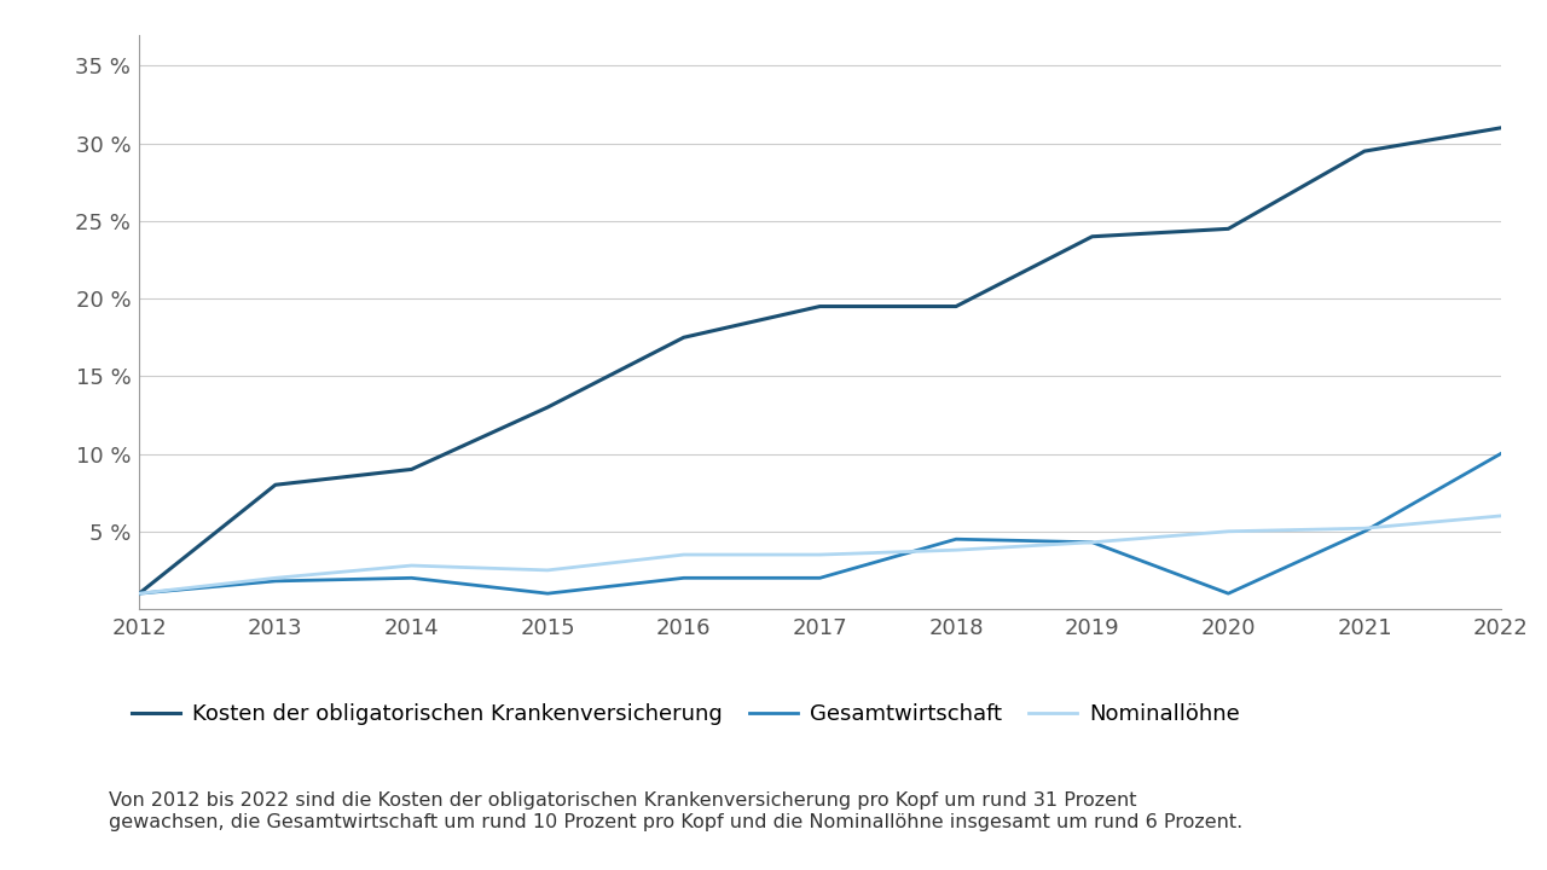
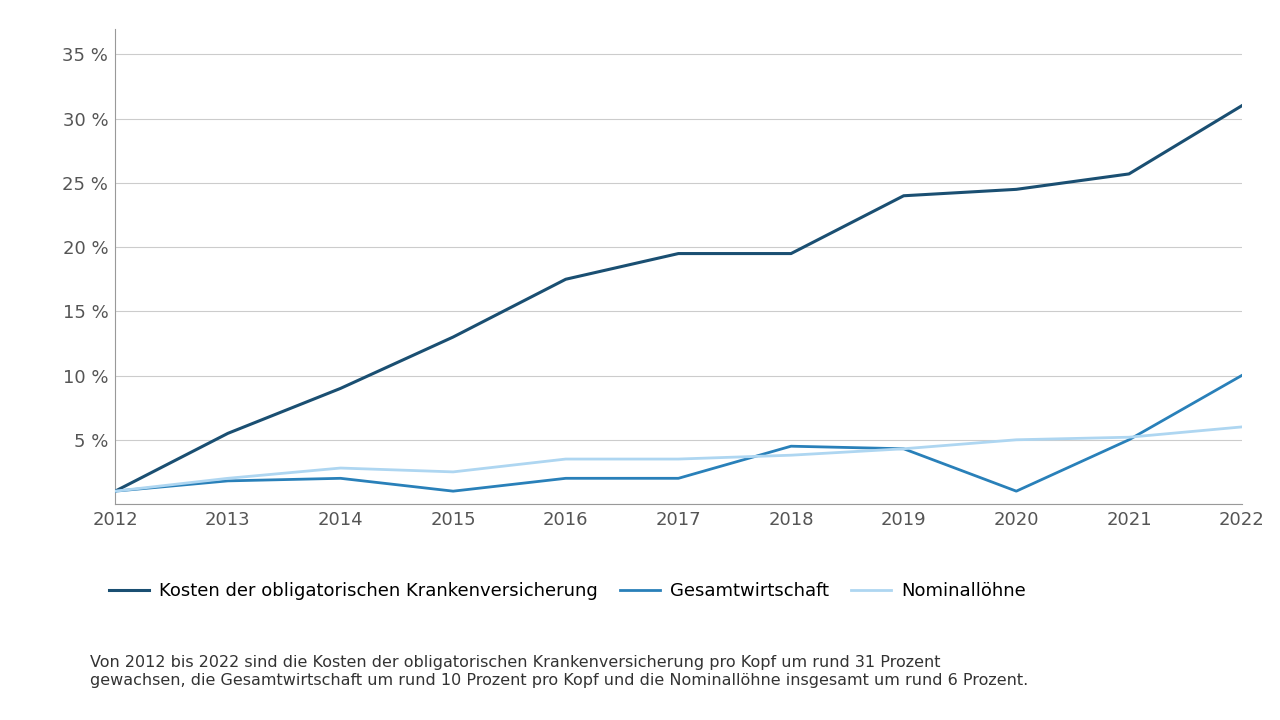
Kosten der obligatorischen Krankenversicherung/2013: 8.0 % -> 5.5 %
Kosten der obligatorischen Krankenversicherung/2021: 29.5 % -> 25.7 %
